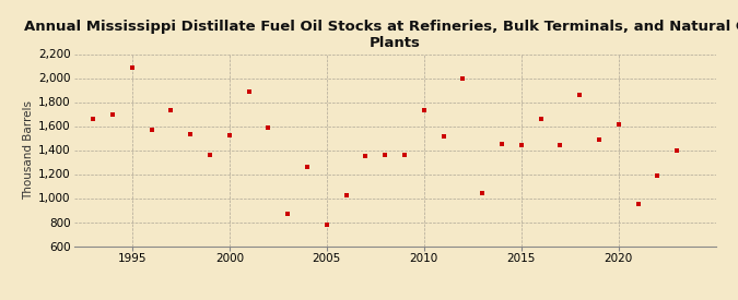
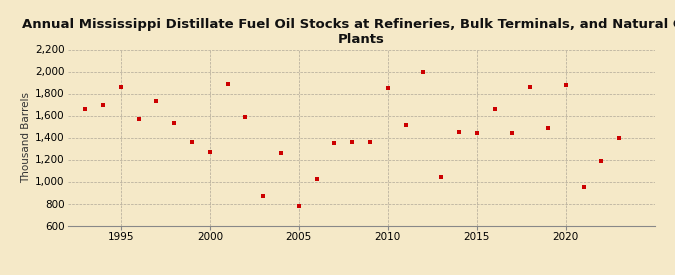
1995: 2,090 -> 1,860
2000: 1,520 -> 1,270
2010: 1,730 -> 1,850
2020: 1,610 -> 1,880
